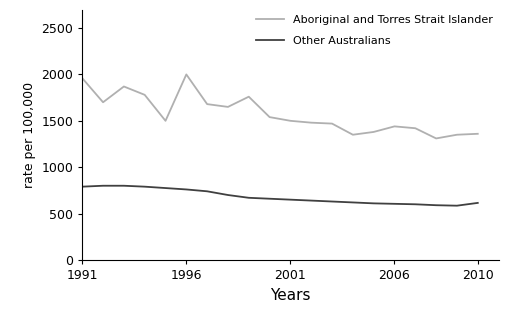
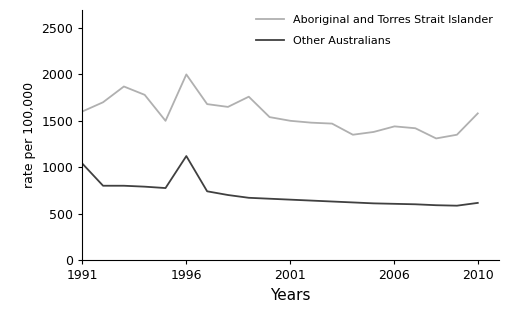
Aboriginal and Torres Strait Islander/1991: 1960 -> 1600
Other Australians/1991: 790 -> 1040
Other Australians/1996: 760 -> 1120
Aboriginal and Torres Strait Islander/2010: 1360 -> 1580
